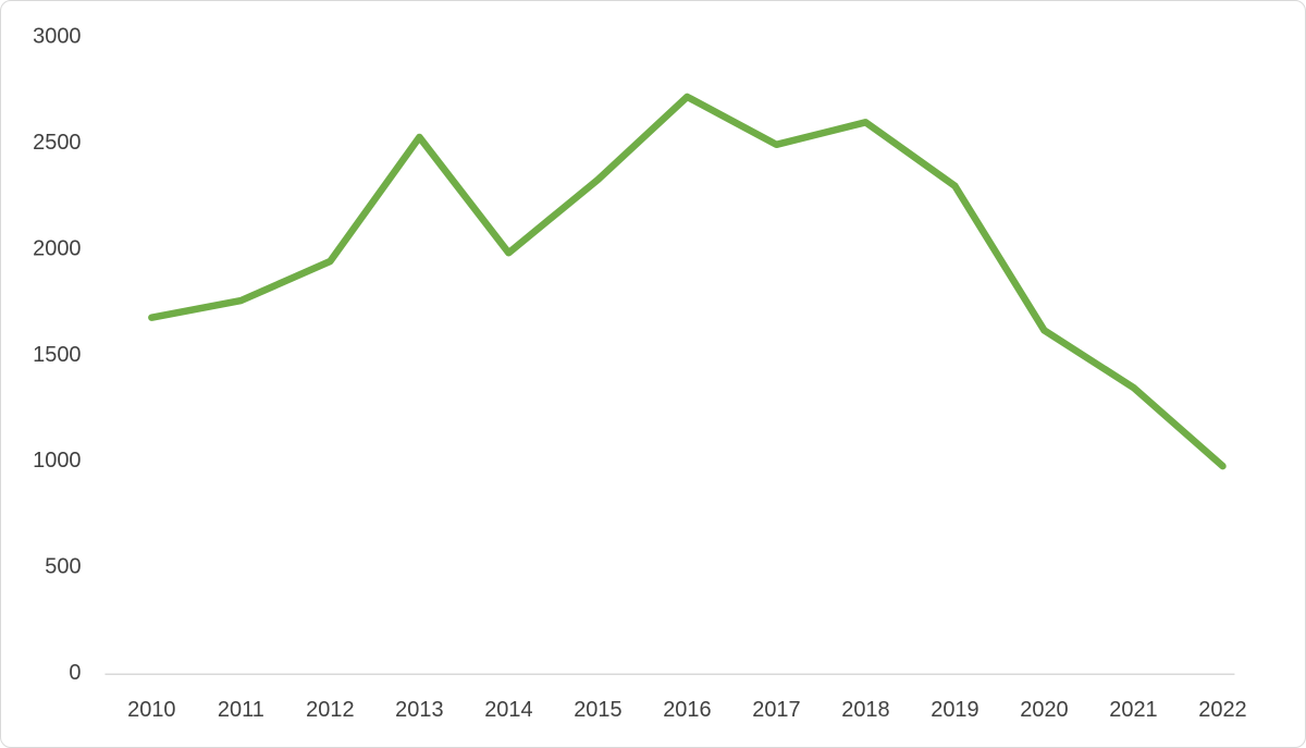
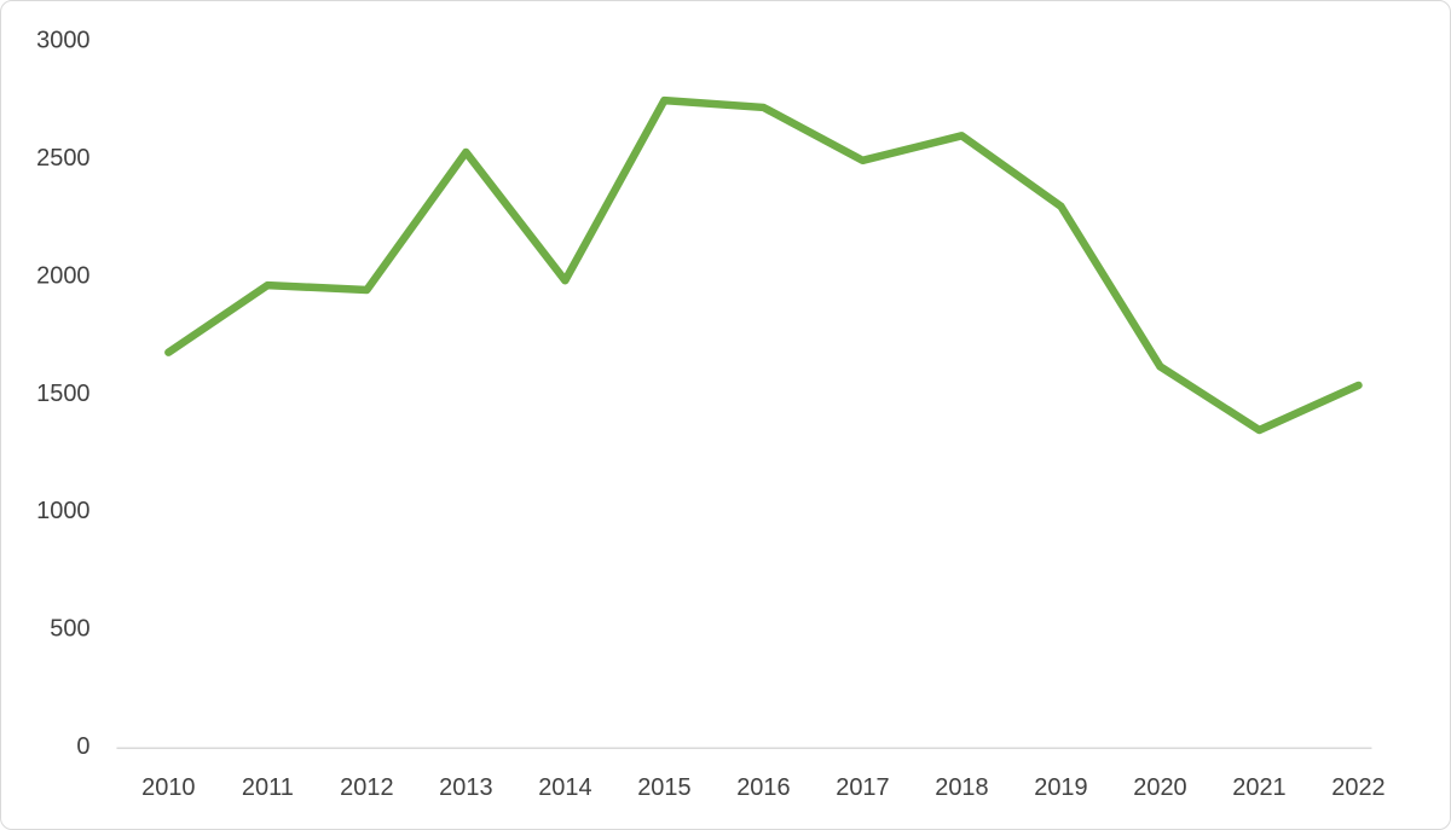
2011: 1750 -> 1960
2015: 2320 -> 2740
2022: 970 -> 1530
